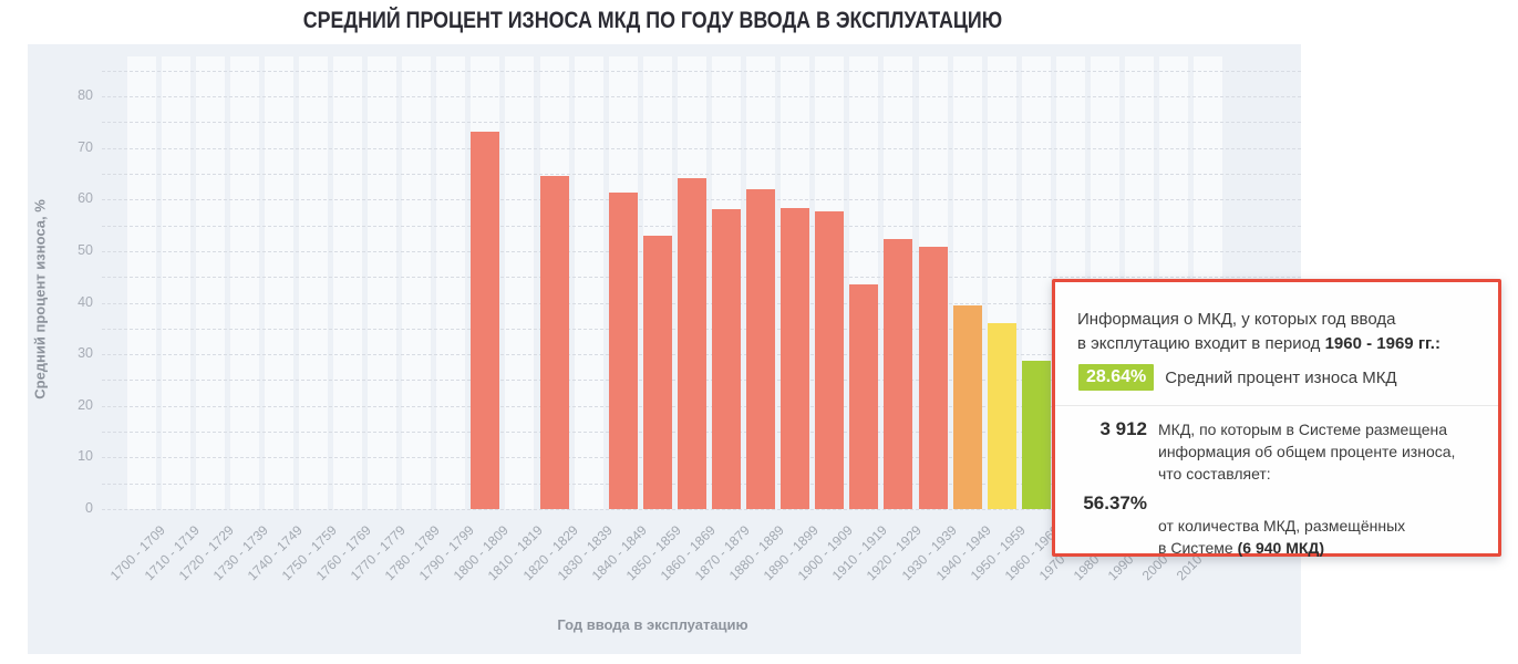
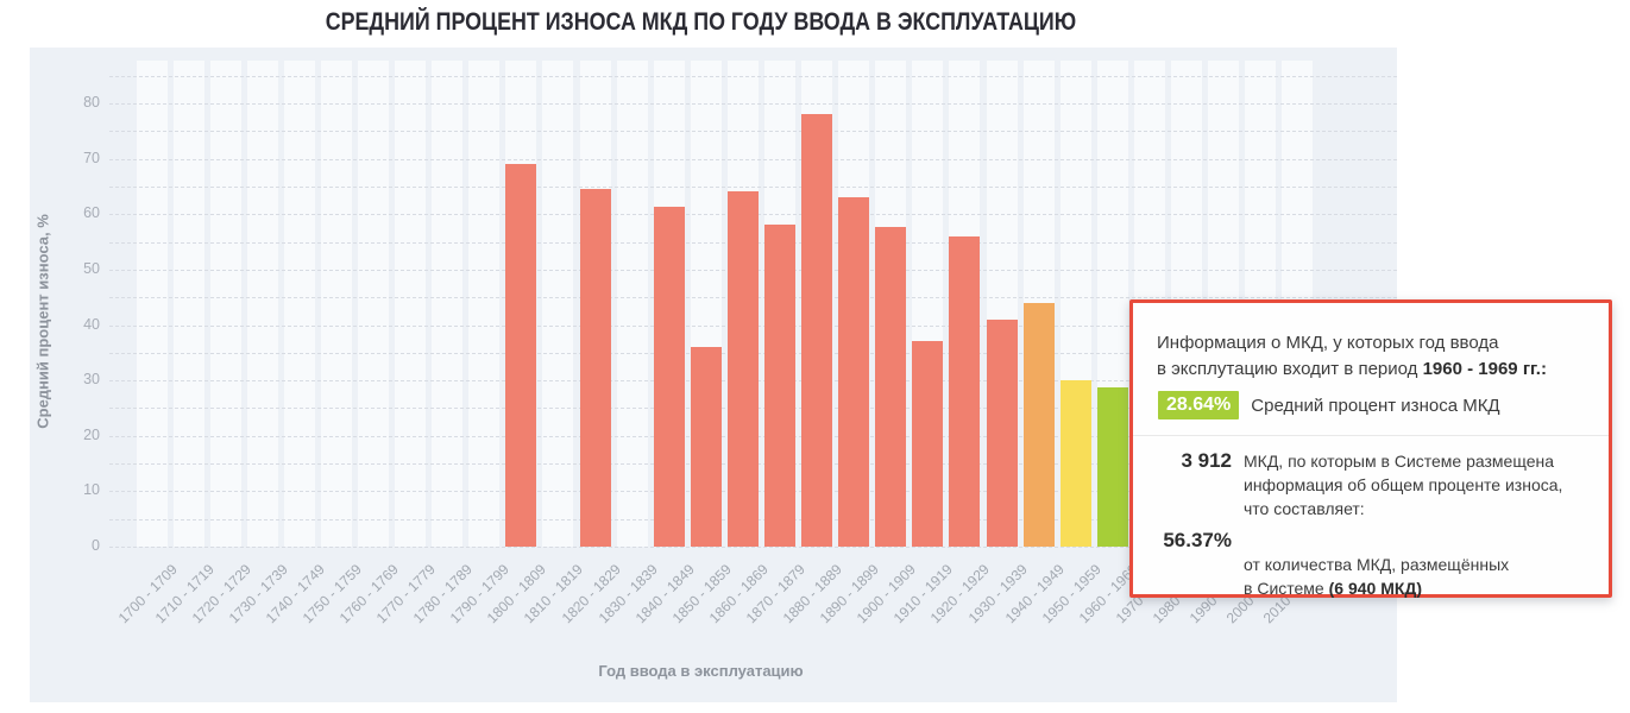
1800 - 1809: 73 -> 69
1850 - 1859: 53 -> 36
1880 - 1889: 62 -> 78
1890 - 1899: 58 -> 63
1910 - 1919: 44 -> 37
1920 - 1929: 52 -> 56
1930 - 1939: 51 -> 41
1940 - 1949: 40 -> 44
1950 - 1959: 36 -> 30
